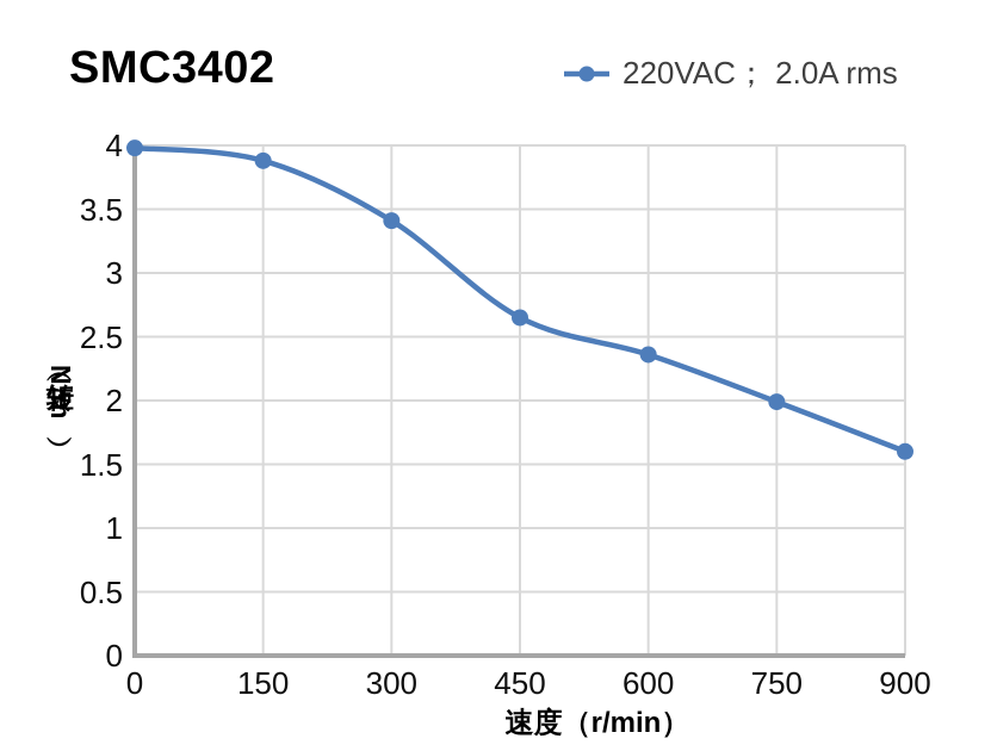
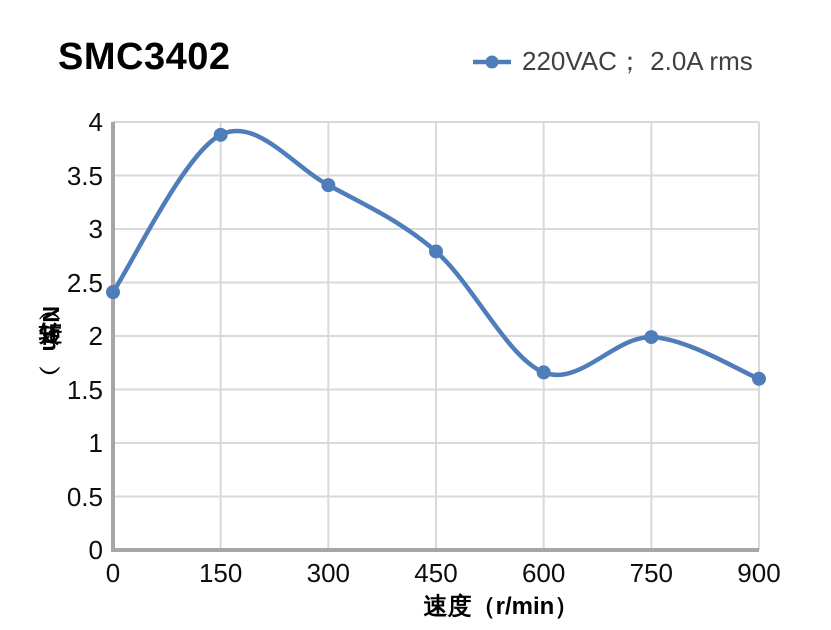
0: 3.98 -> 2.41
450: 2.65 -> 2.79
600: 2.36 -> 1.66
